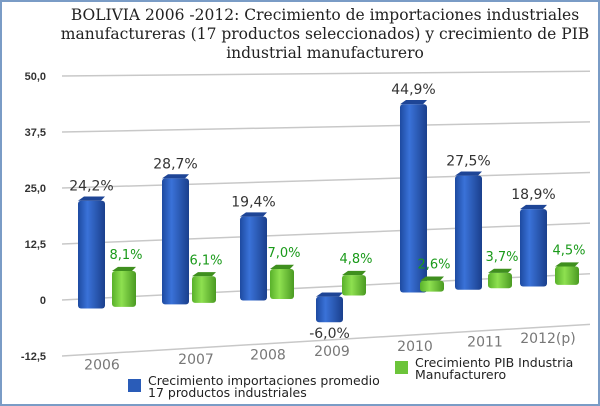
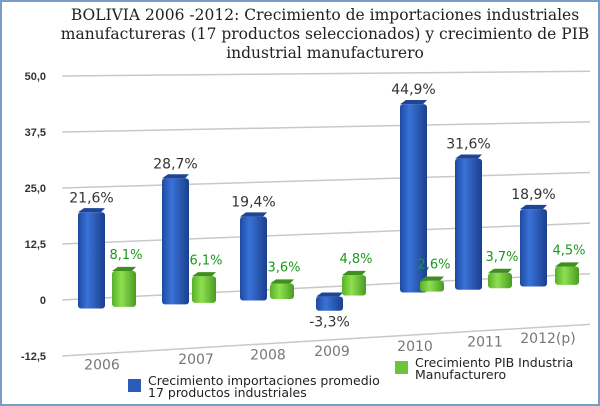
Crecimiento importaciones promedio 17 productos industriales/2006: 24,2% -> 21,6%
Crecimiento PIB Industria Manufacturero/2008: 7,0% -> 3,6%
Crecimiento importaciones promedio 17 productos industriales/2009: -6,0% -> -3,3%
Crecimiento importaciones promedio 17 productos industriales/2011: 27,5% -> 31,6%
